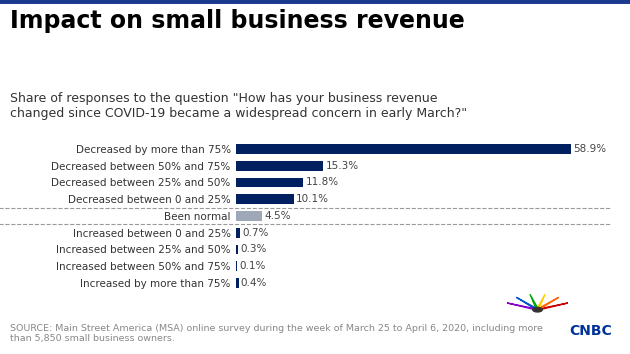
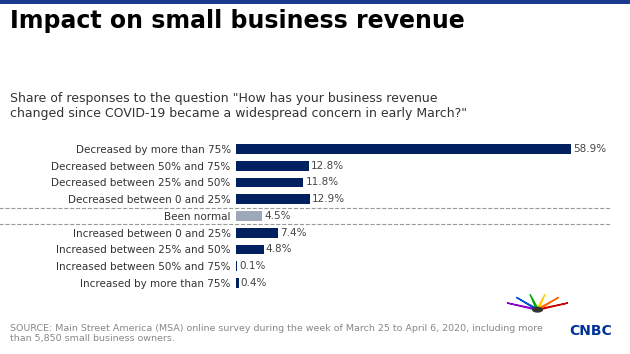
Decreased between 50% and 75%: 15.3% -> 12.8%
Decreased between 0 and 25%: 10.1% -> 12.9%
Increased between 0 and 25%: 0.7% -> 7.4%
Increased between 25% and 50%: 0.3% -> 4.8%
